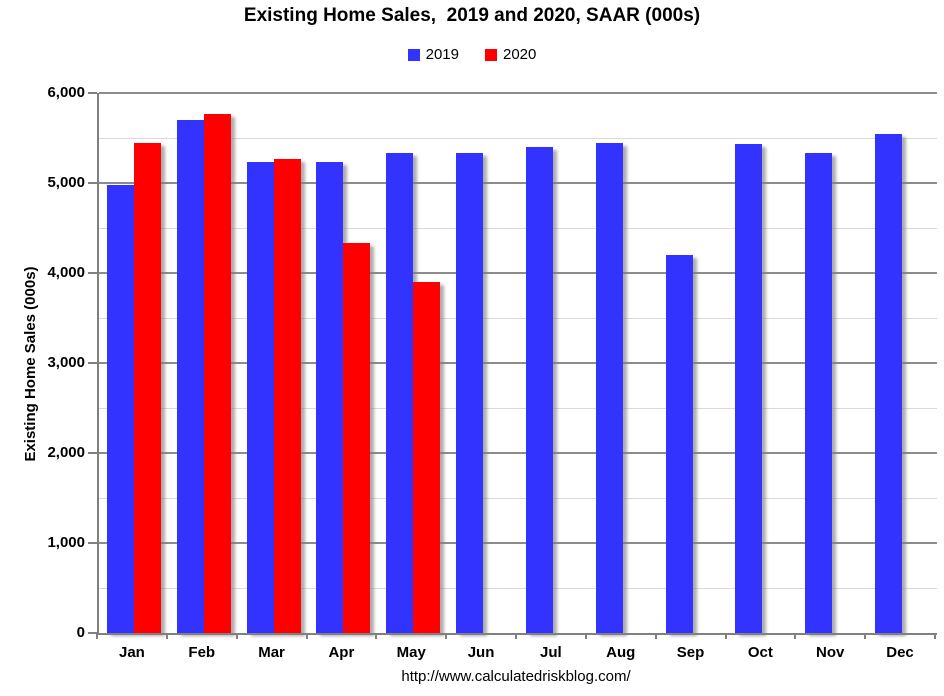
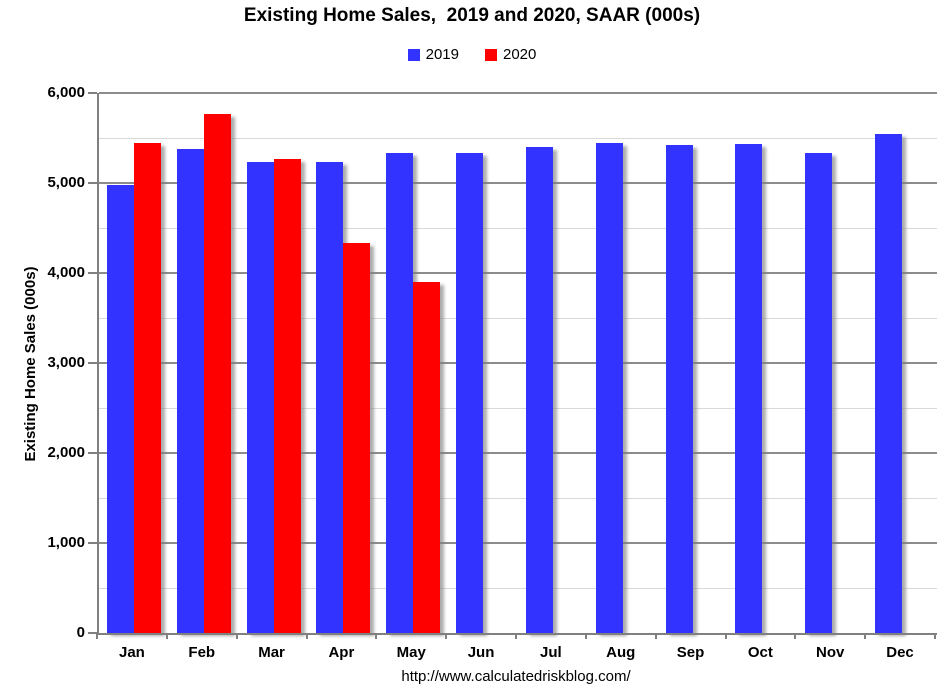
2019/Feb: 5700 -> 5400
2019/Sep: 4200 -> 5400
